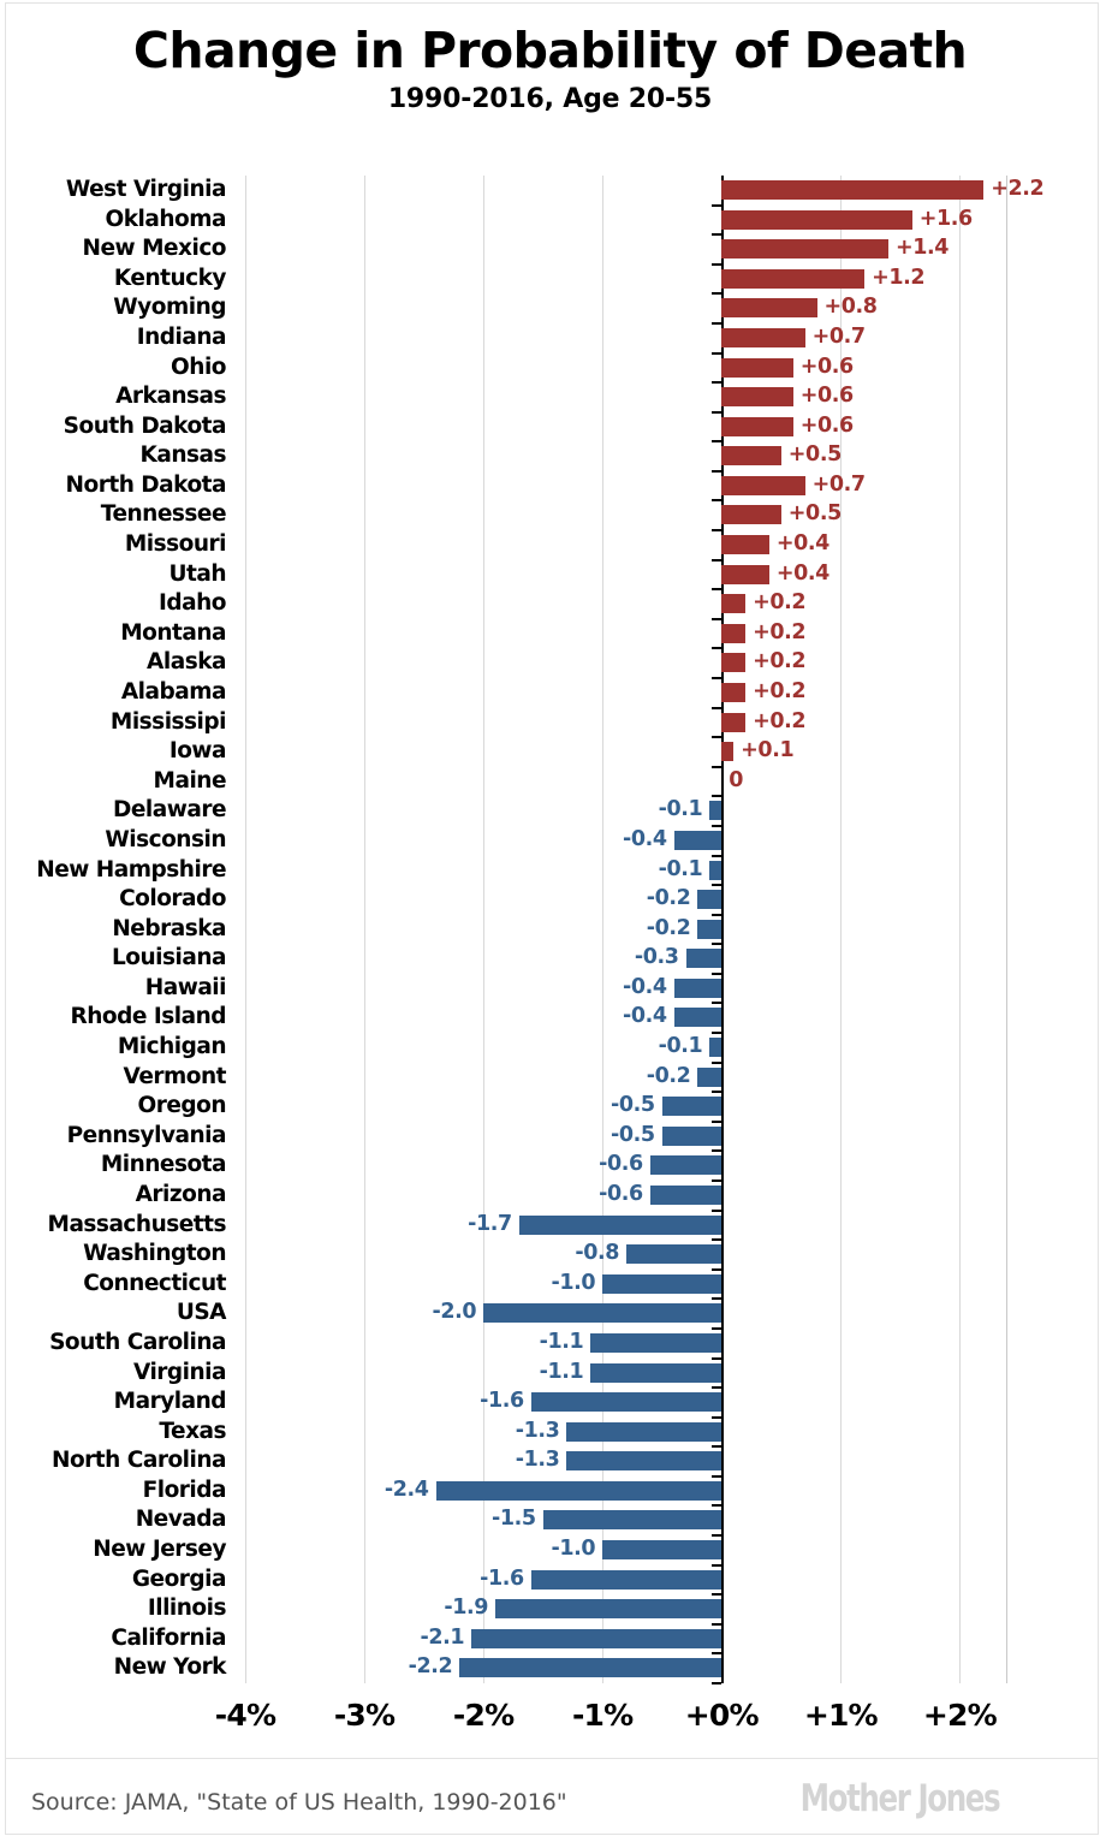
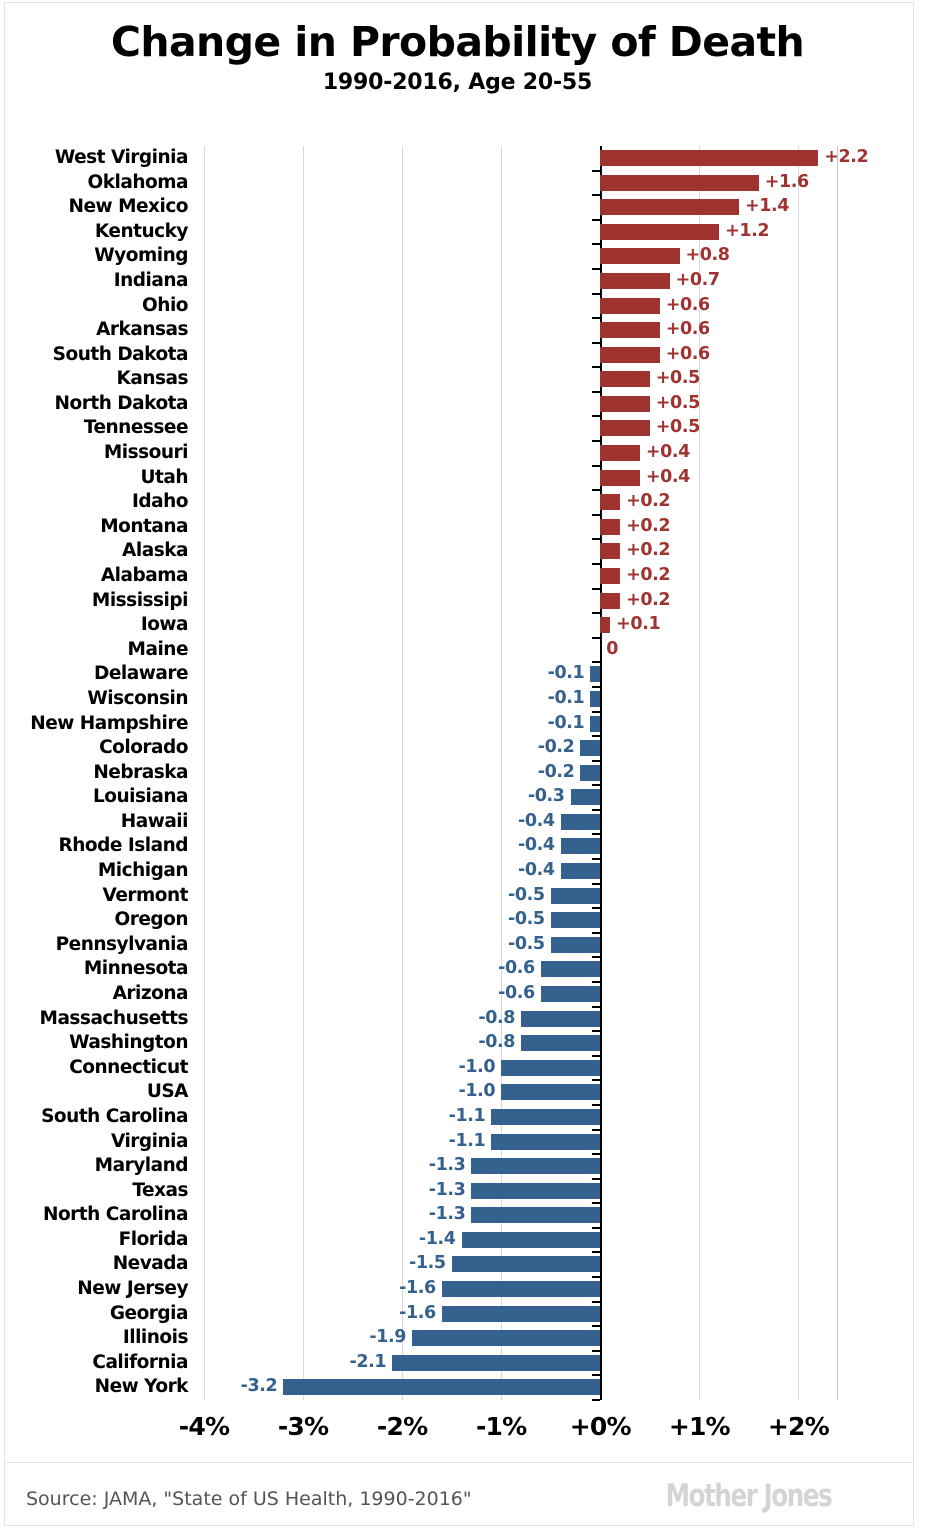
North Dakota: +0.7 -> +0.5
Wisconsin: -0.4 -> -0.1
Michigan: -0.1 -> -0.4
Vermont: -0.2 -> -0.5
Massachusetts: -1.7 -> -0.8
USA: -2.0 -> -1.0
Maryland: -1.6 -> -1.3
Florida: -2.4 -> -1.4
New Jersey: -1.0 -> -1.6
New York: -2.2 -> -3.2
